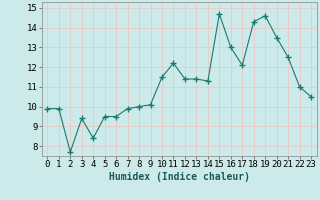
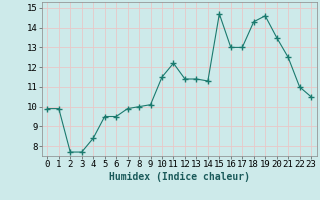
3: 9.4 -> 7.7
17: 12.1 -> 13.0
